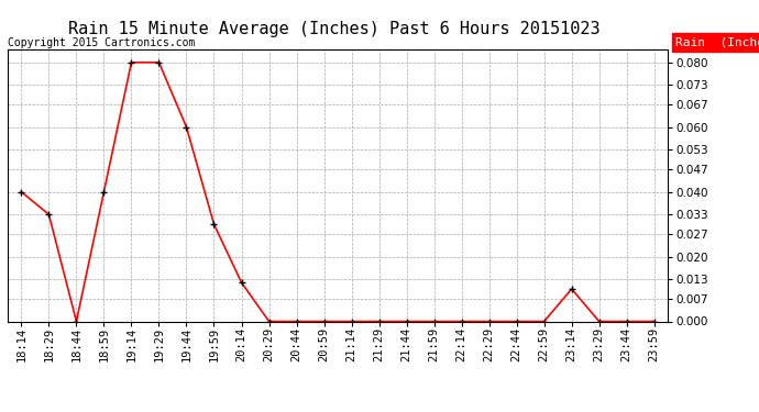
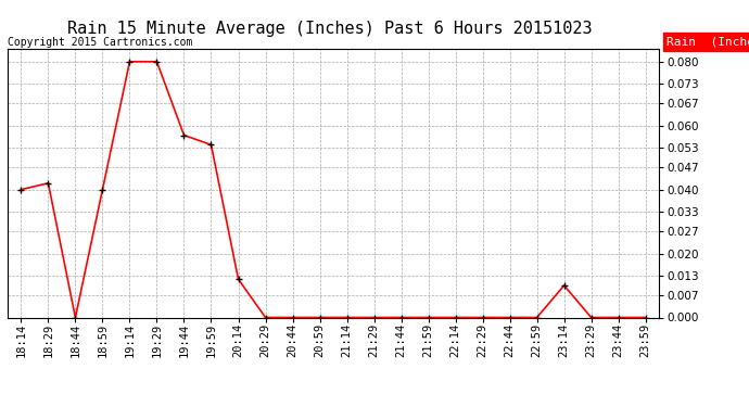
18:29: 0.033 -> 0.042
19:44: 0.060 -> 0.057
19:59: 0.030 -> 0.054
